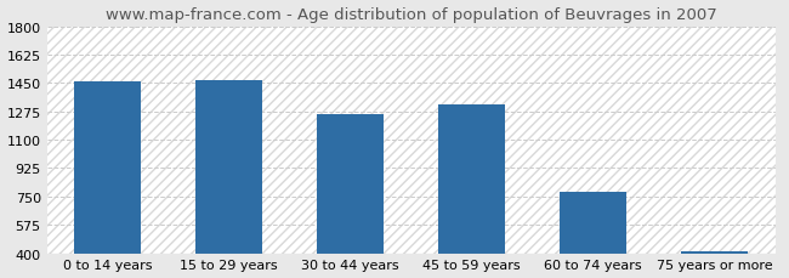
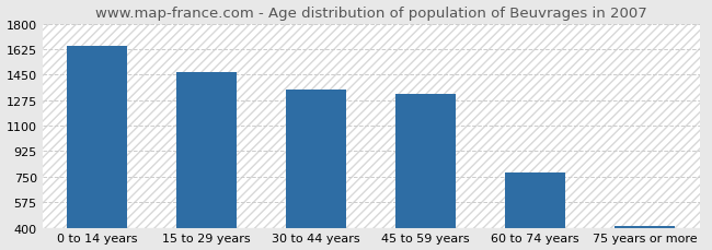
0 to 14 years: 1460 -> 1650
30 to 44 years: 1260 -> 1350
